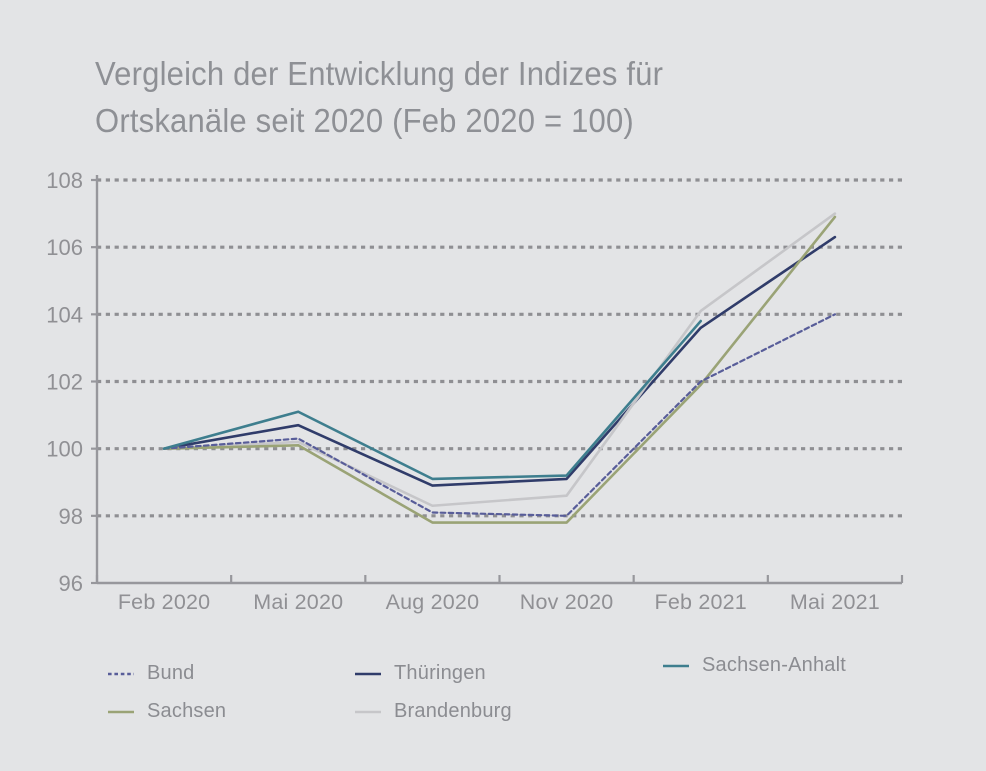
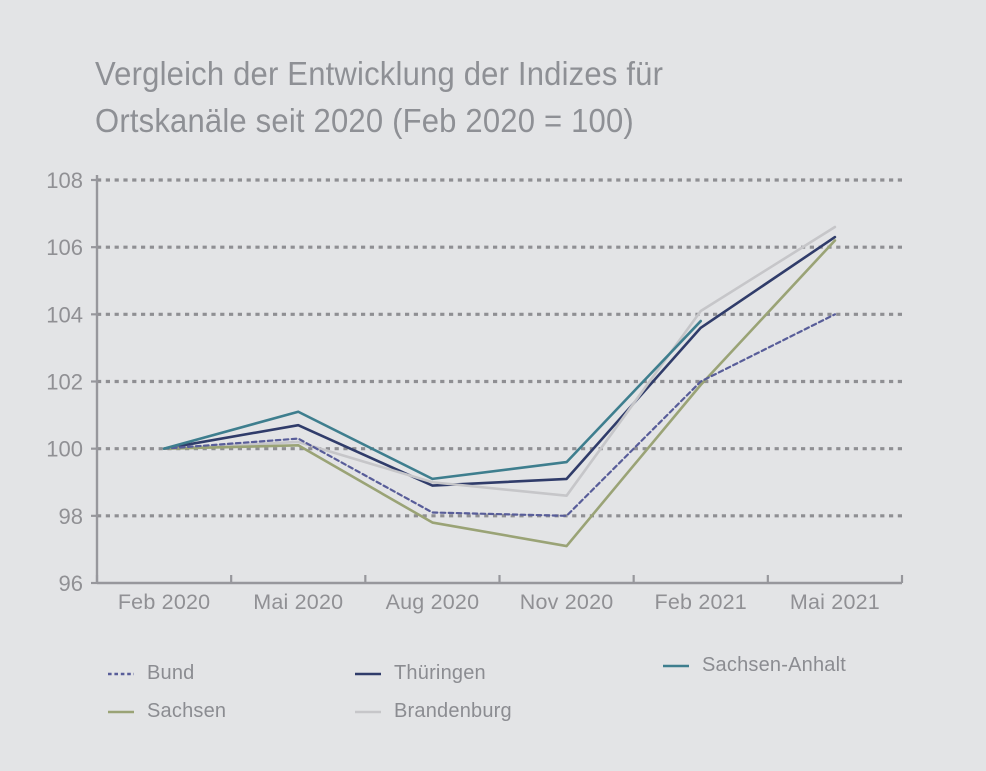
Brandenburg/Aug 2020: 98.3 -> 99.0
Sachsen-Anhalt/Nov 2020: 99.2 -> 99.6
Sachsen/Nov 2020: 97.8 -> 97.1
Sachsen/Mai 2021: 106.9 -> 106.2
Brandenburg/Mai 2021: 107.0 -> 106.6
